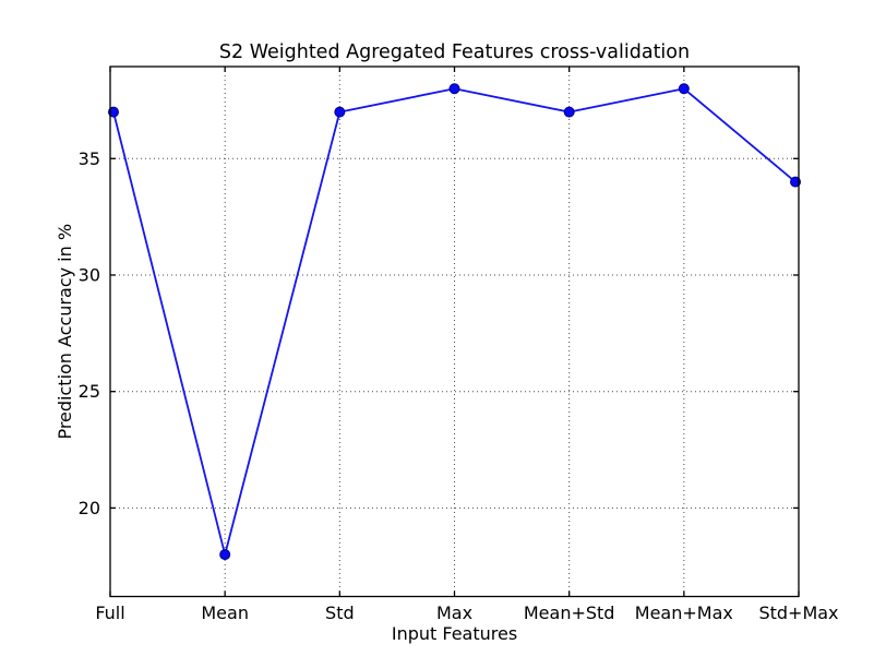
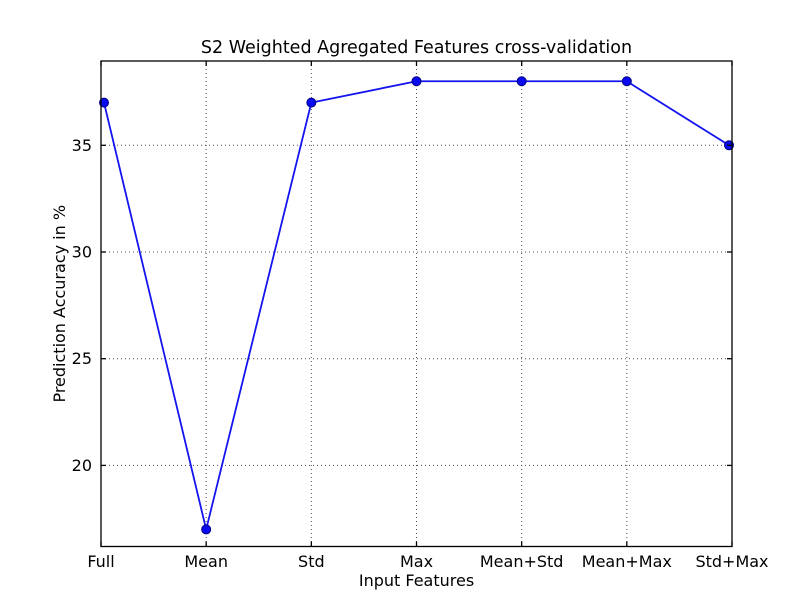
Mean: 18 -> 17
Mean+Std: 37 -> 38
Std+Max: 34 -> 35
